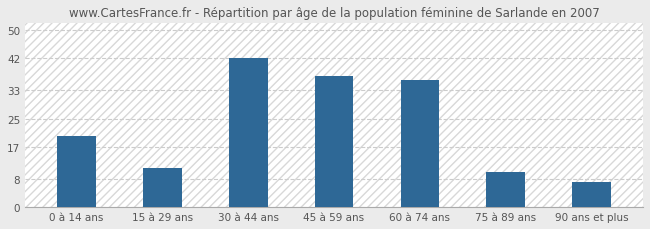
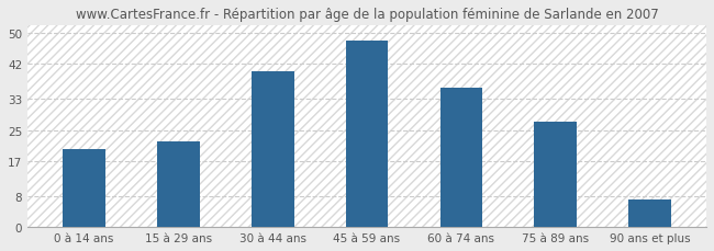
15 à 29 ans: 11 -> 22
30 à 44 ans: 42 -> 40
45 à 59 ans: 37 -> 48
75 à 89 ans: 10 -> 27
